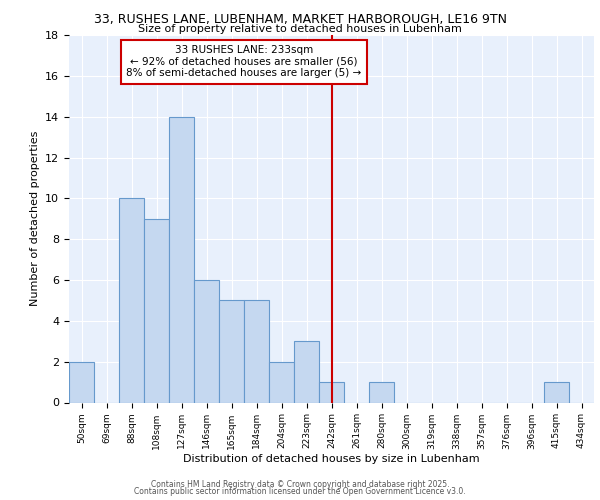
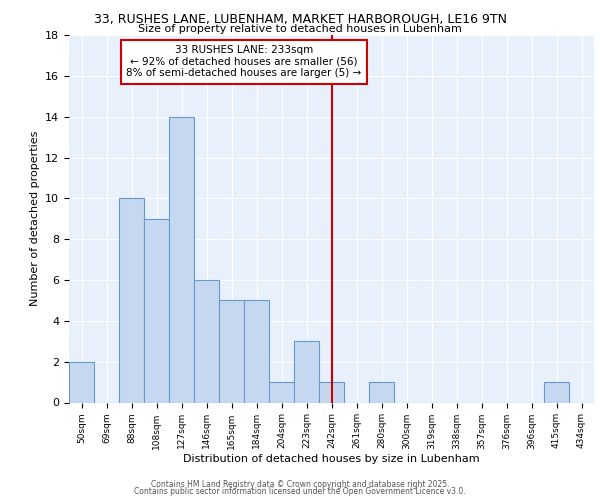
204sqm: 2 -> 1
